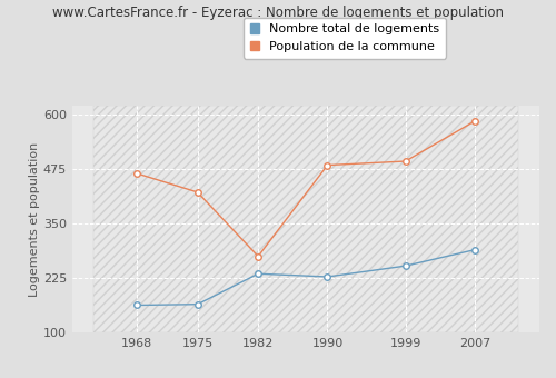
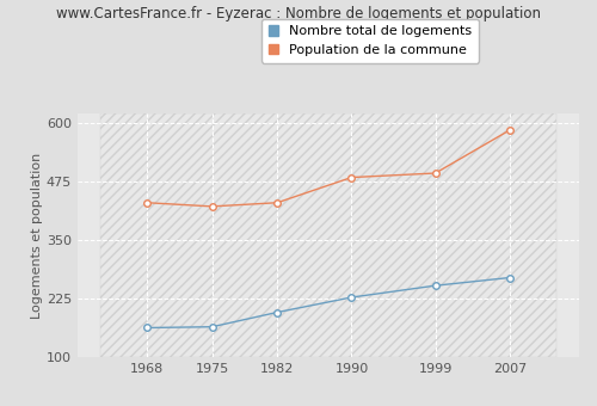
Population de la commune/1968: 465 -> 430
Nombre total de logements/1982: 235 -> 196
Population de la commune/1982: 275 -> 430
Nombre total de logements/2007: 290 -> 270
